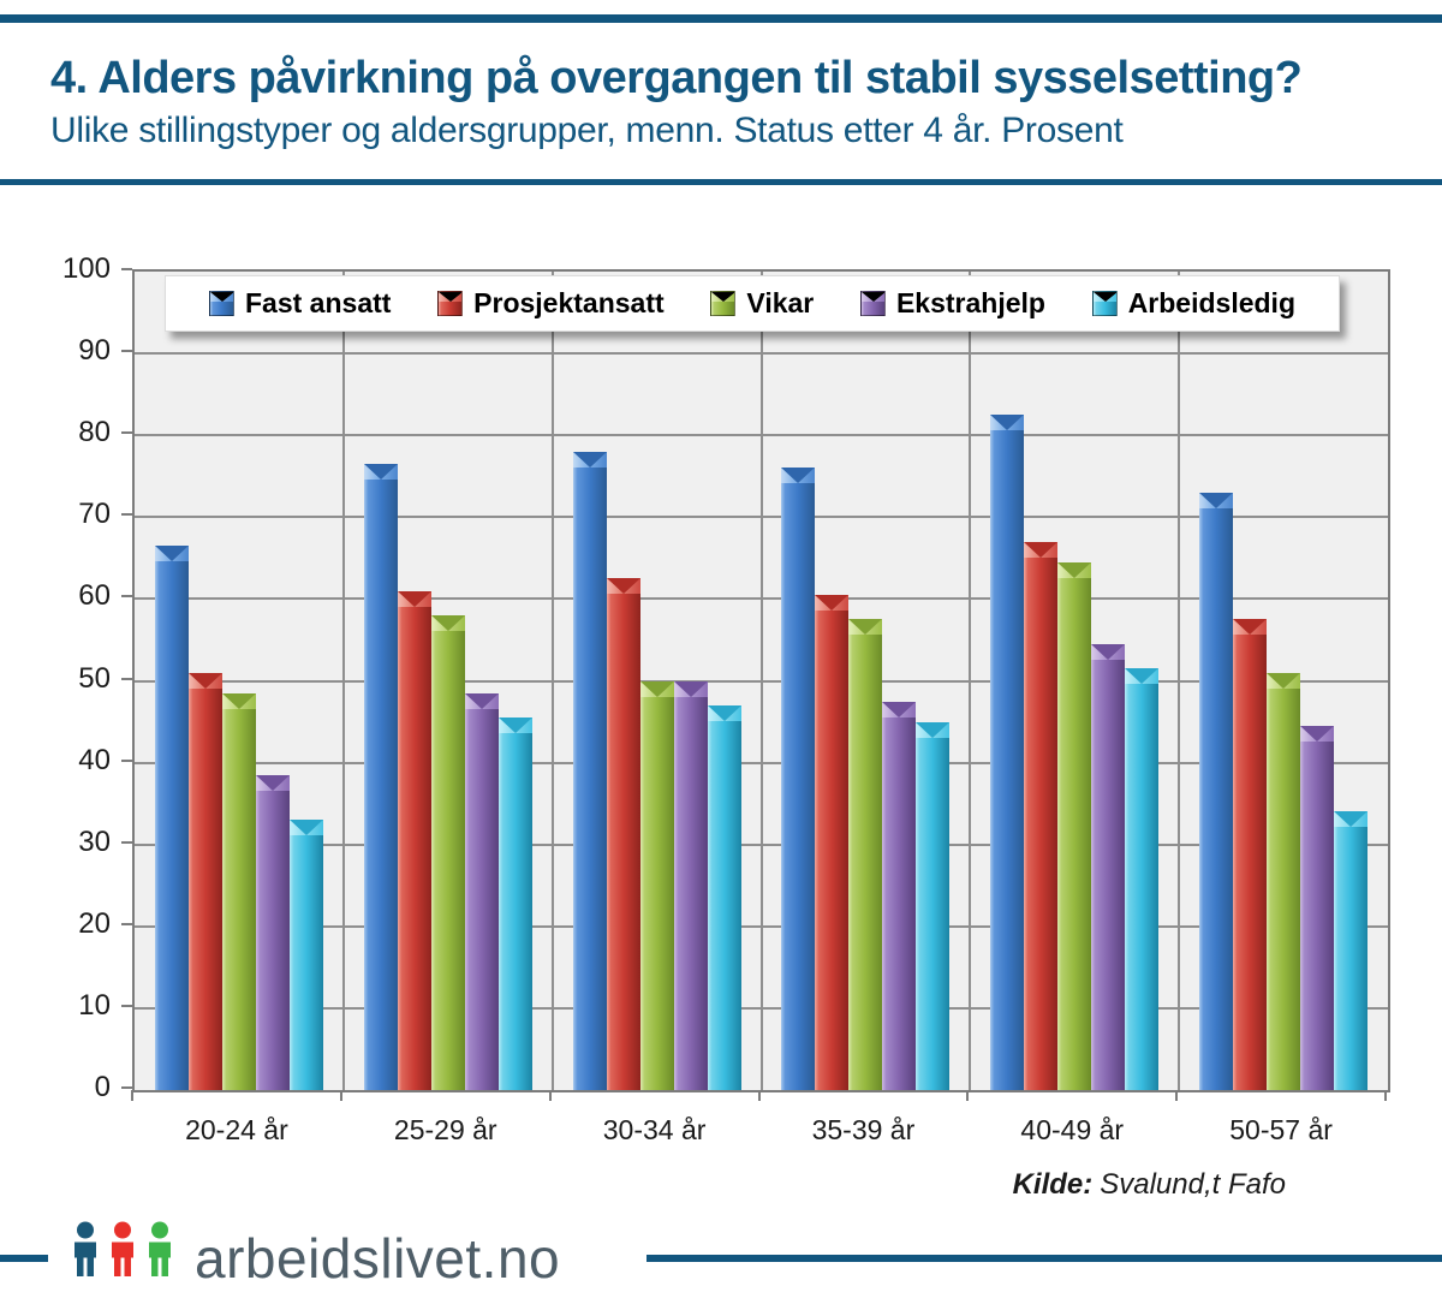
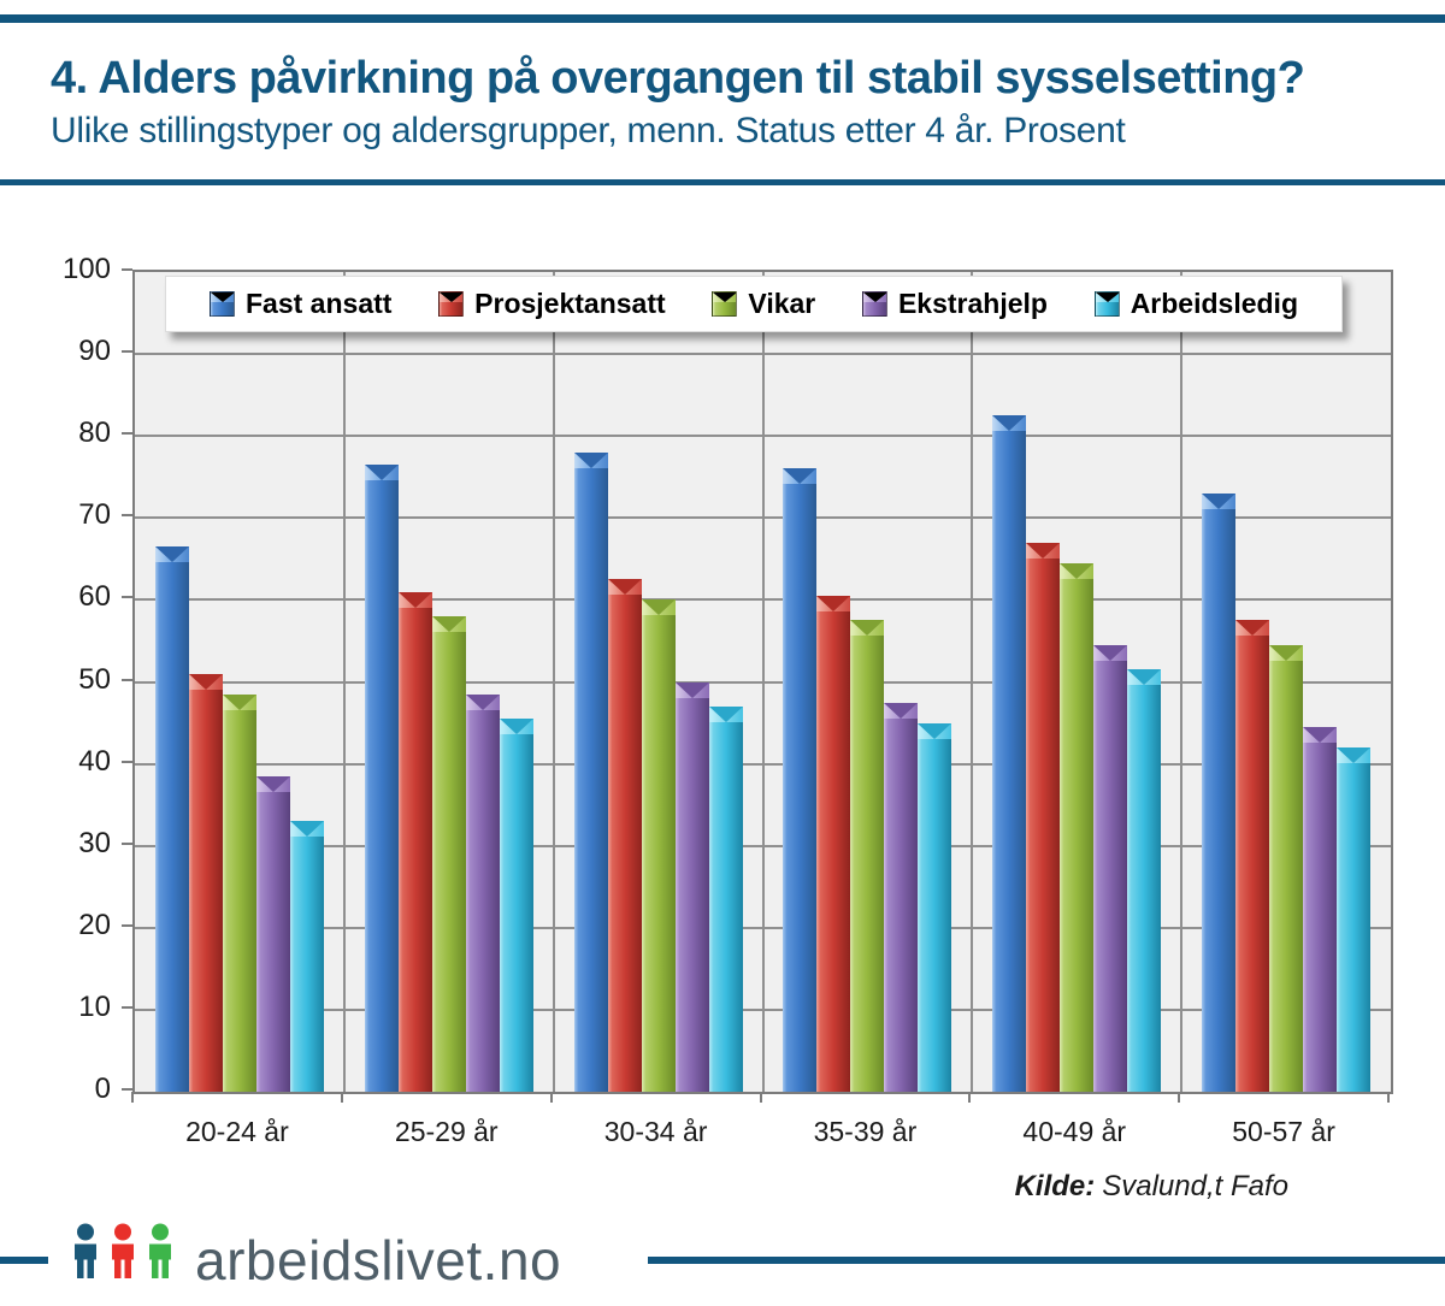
Vikar/30-34 år: 50 -> 60
Vikar/50-57 år: 51 -> 54
Arbeidsledig/50-57 år: 34 -> 42
